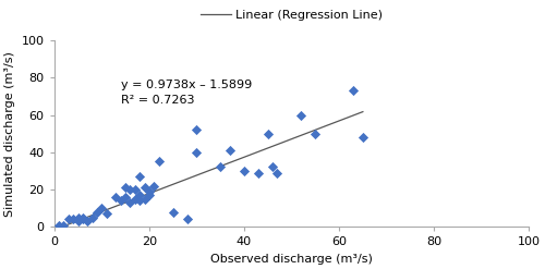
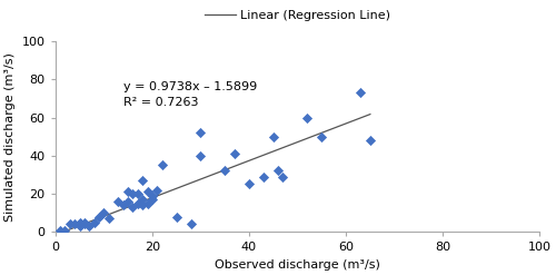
40: 30 -> 25
